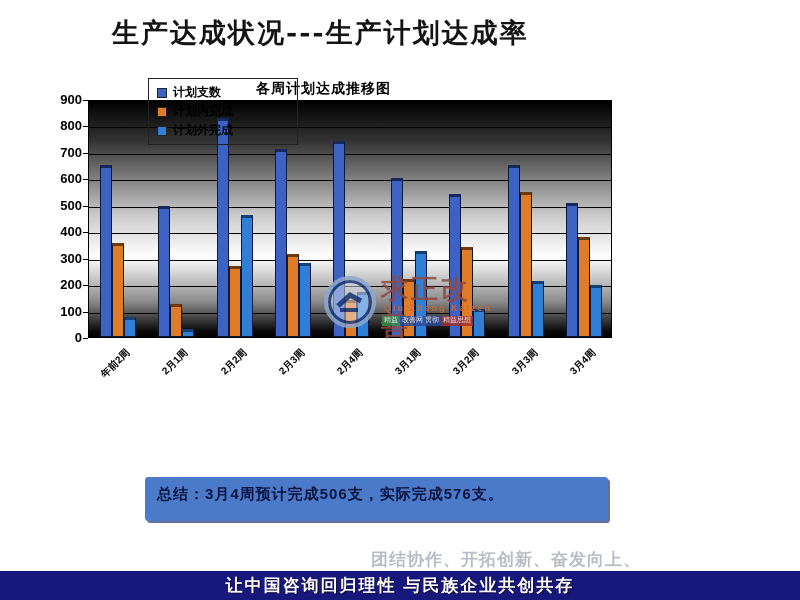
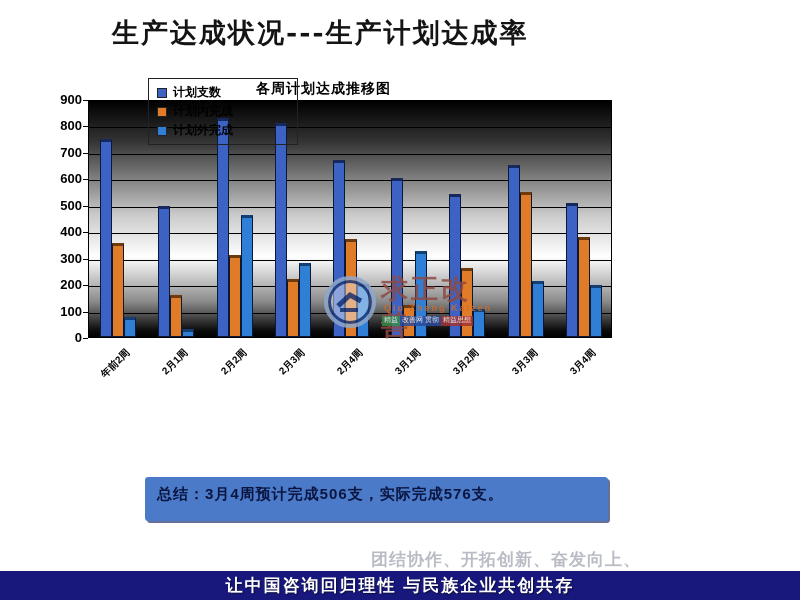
计划支数/年前2周: 650 -> 750
计划内完成/2月1周: 120 -> 160
计划内完成/2月2周: 270 -> 310
计划支数/2月3周: 710 -> 810
计划内完成/2月3周: 320 -> 220
计划支数/2月4周: 740 -> 670
计划内完成/2月4周: 140 -> 370
计划外完成/2月4周: 170 -> 200
计划内完成/3月1周: 220 -> 120
计划内完成/3月2周: 340 -> 260
